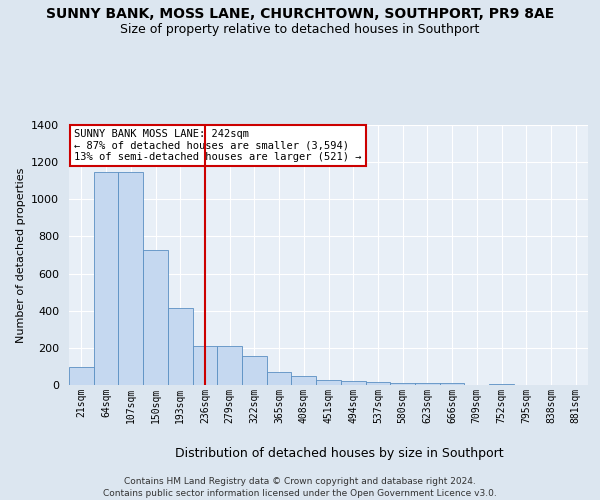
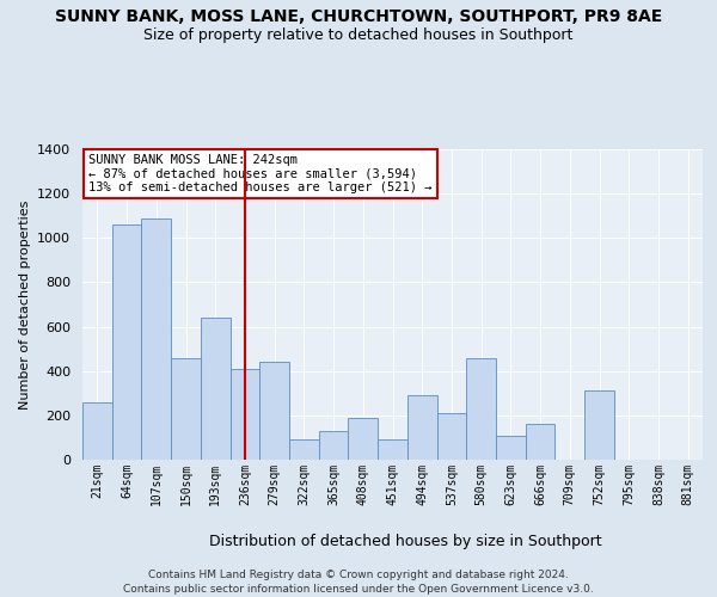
21sqm: 100 -> 260
64sqm: 1140 -> 1060
107sqm: 1140 -> 1090
150sqm: 720 -> 460
193sqm: 420 -> 640
236sqm: 210 -> 410
279sqm: 210 -> 440
322sqm: 160 -> 90
365sqm: 70 -> 130
408sqm: 50 -> 190
451sqm: 30 -> 90
494sqm: 20 -> 290
537sqm: 20 -> 210
580sqm: 10 -> 460
623sqm: 10 -> 110
666sqm: 10 -> 160
752sqm: 10 -> 310
